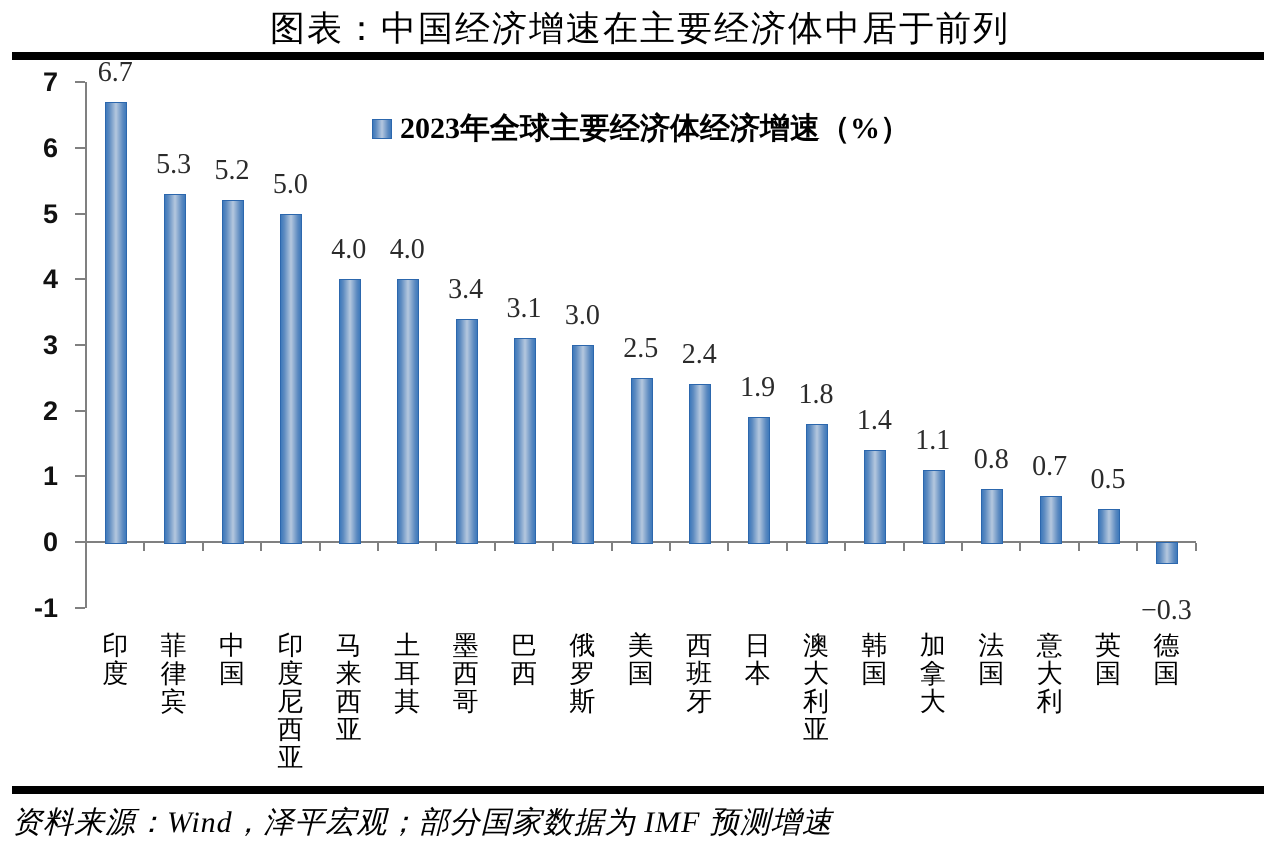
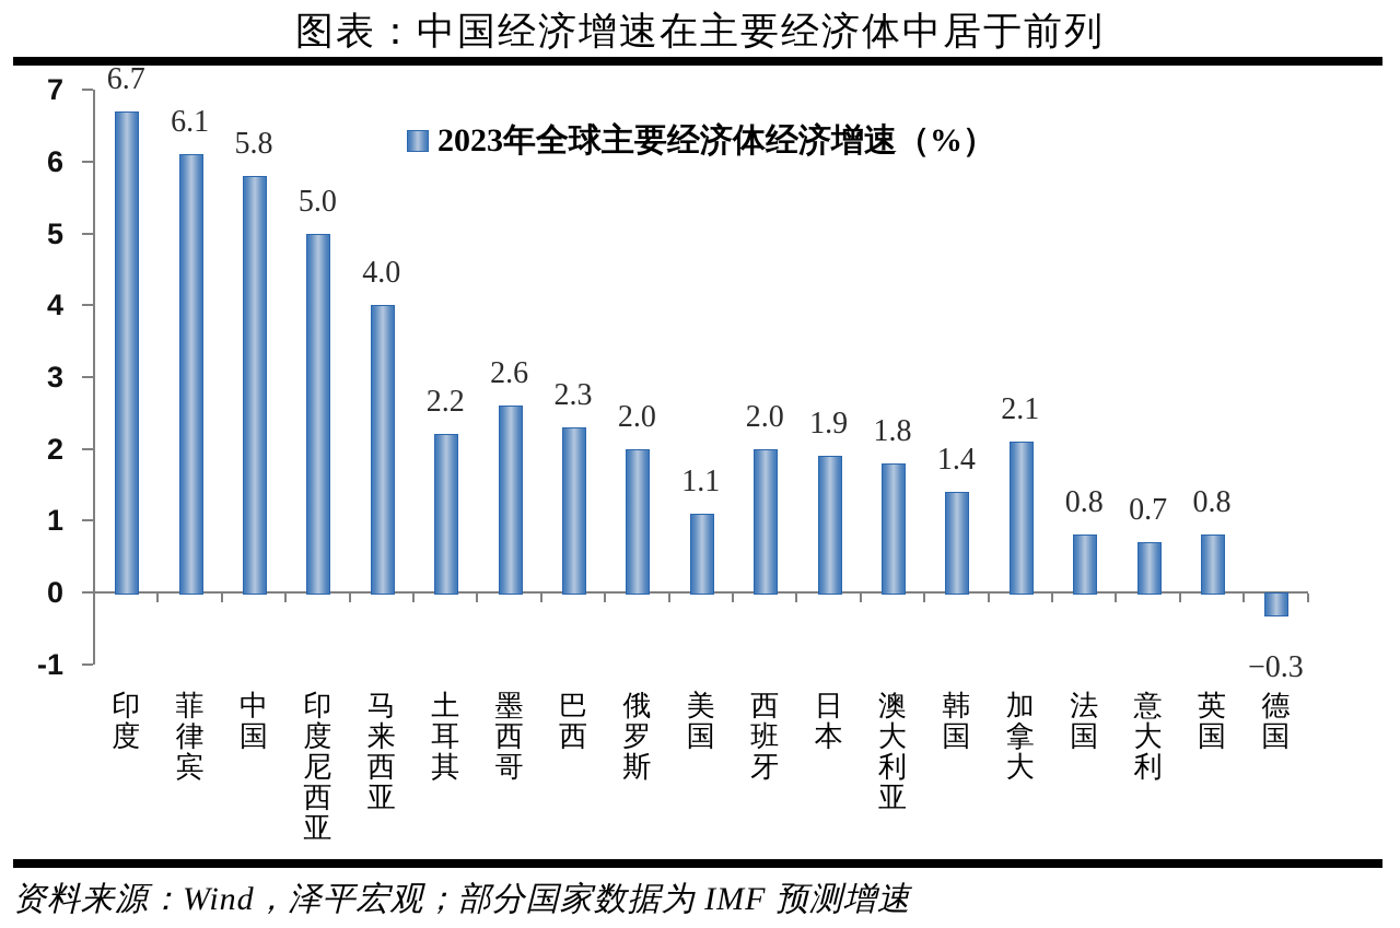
菲律宾: 5.3 -> 6.1
中国: 5.2 -> 5.8
土耳其: 4.0 -> 2.2
墨西哥: 3.4 -> 2.6
巴西: 3.1 -> 2.3
俄罗斯: 3.0 -> 2.0
美国: 2.5 -> 1.1
西班牙: 2.4 -> 2.0
加拿大: 1.1 -> 2.1
英国: 0.5 -> 0.8
